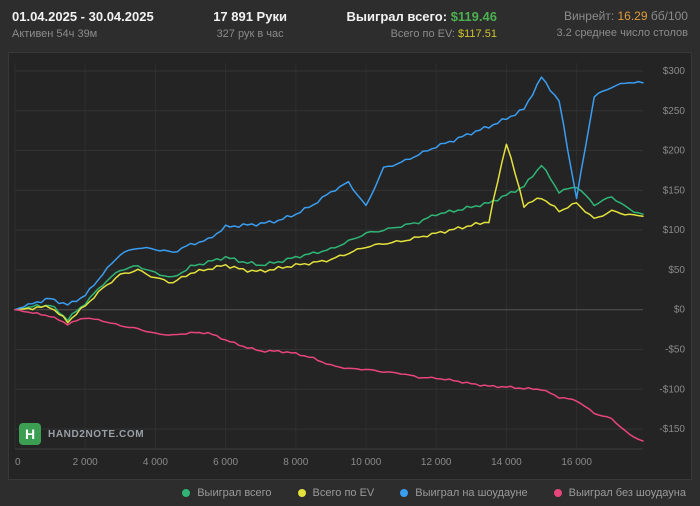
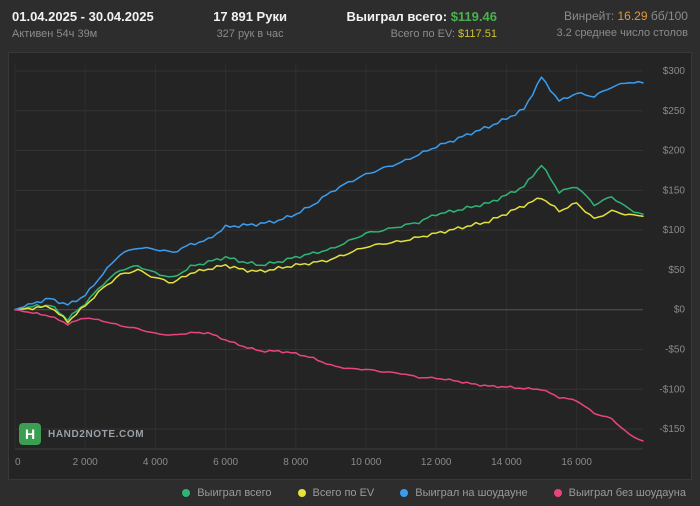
Выиграл на шоудауне/10000: $130 -> $170
Всего по EV/14000: $210 -> $120
Выиграл на шоудауне/16000: $140 -> $270
